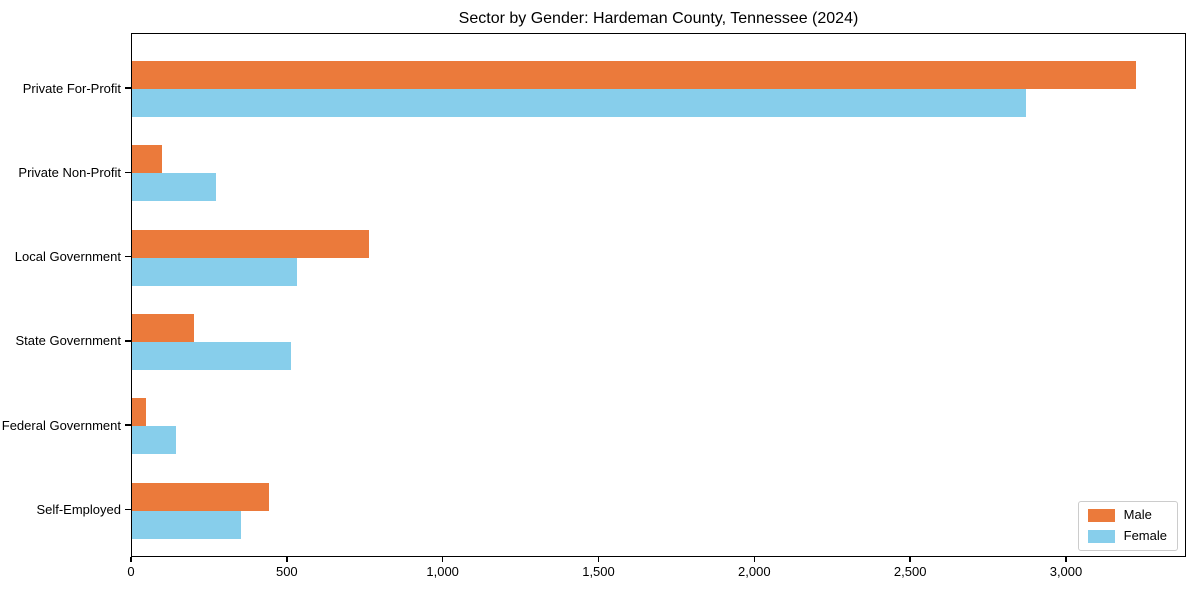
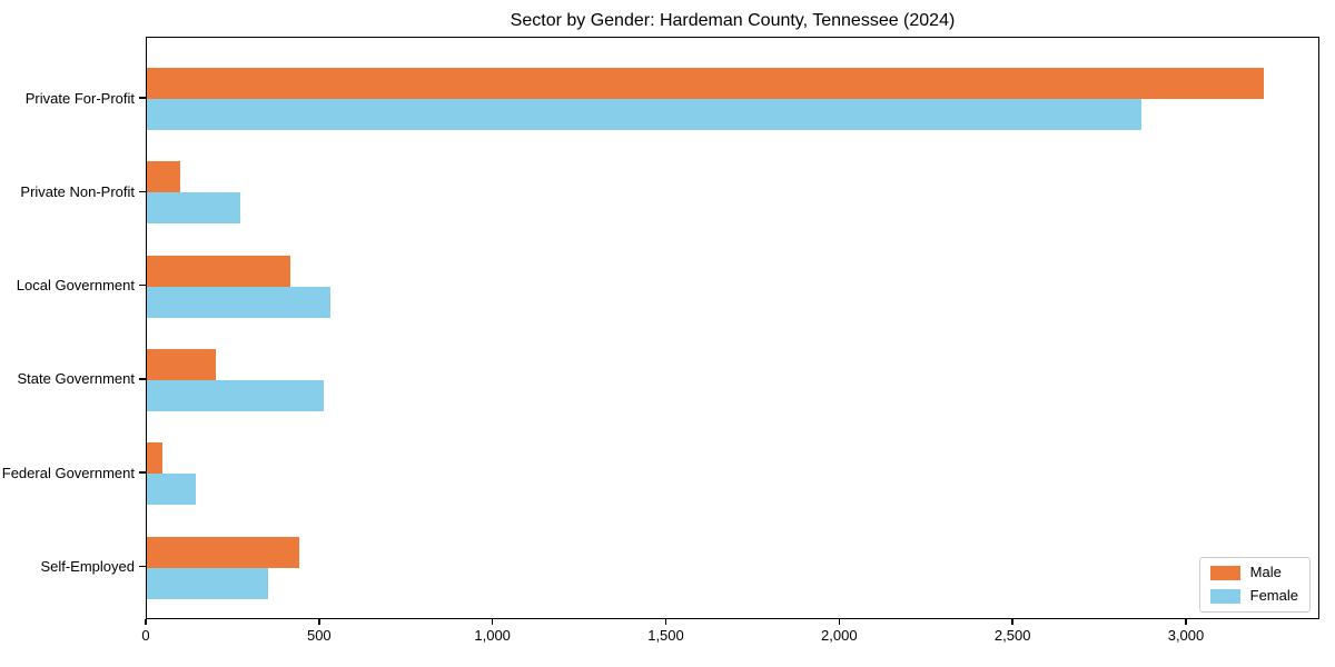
Male/Local Government: 760 -> 420
